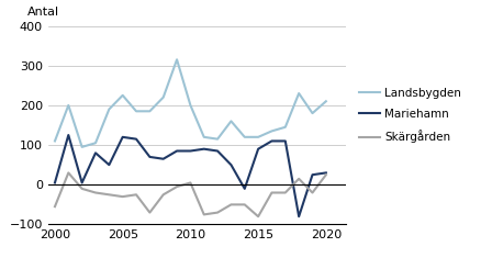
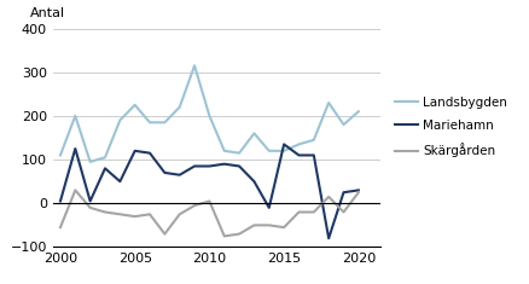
Mariehamn/2015: 90 -> 135
Skärgården/2015: -80 -> -55
